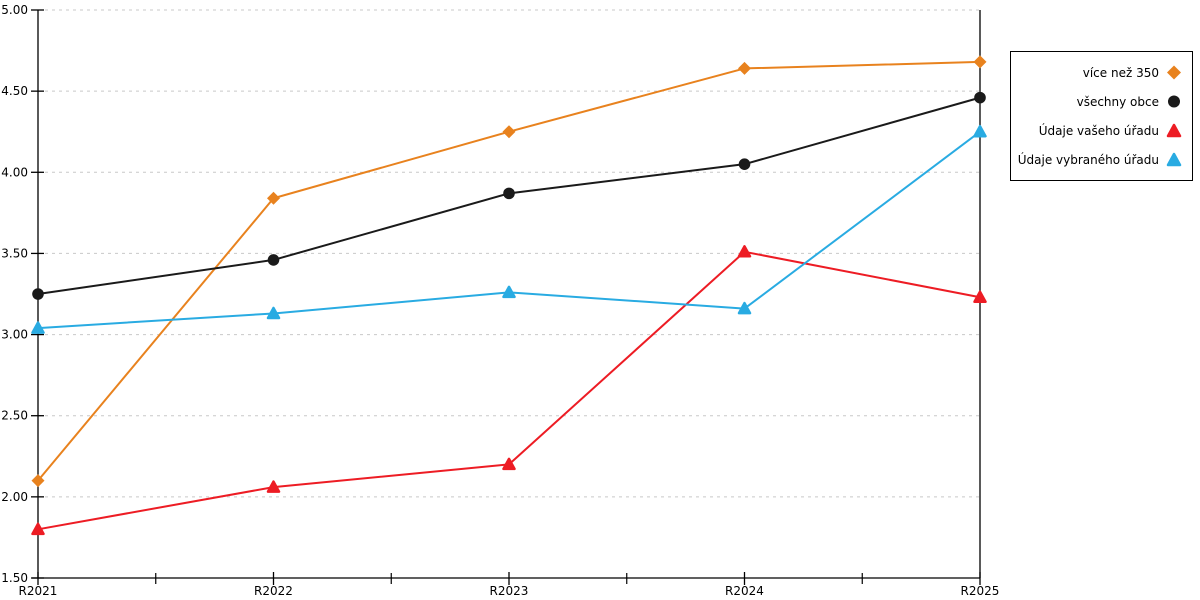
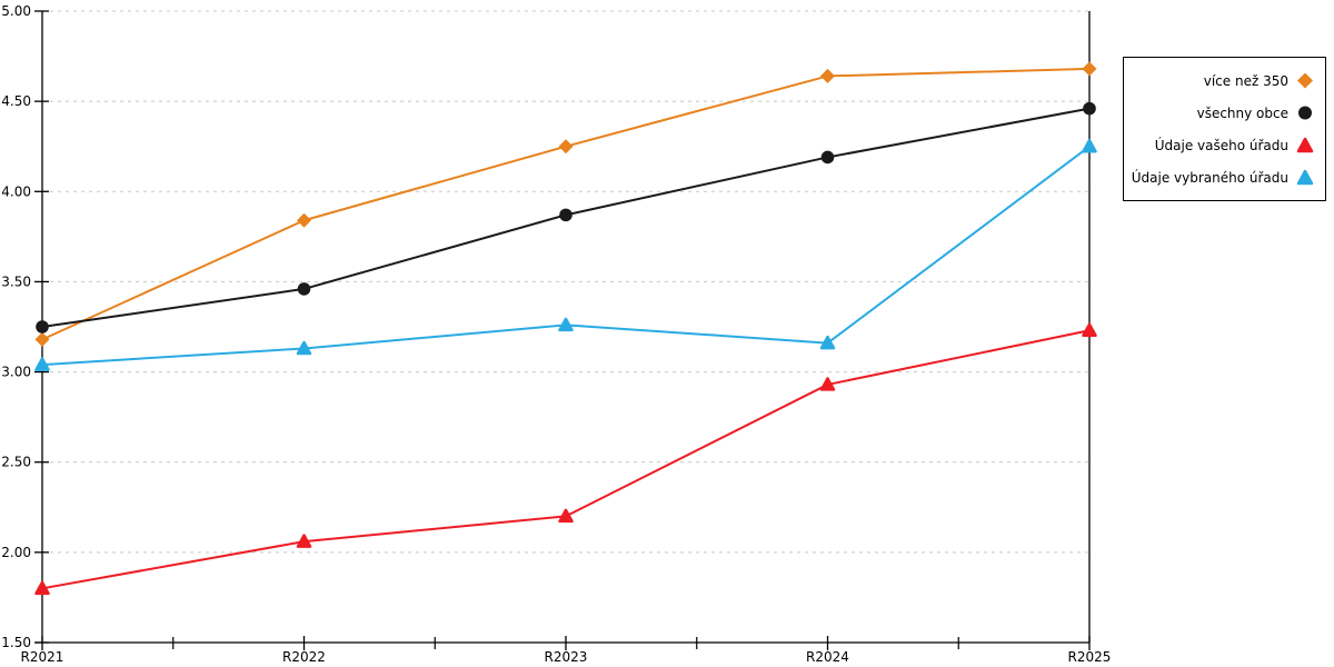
více než 350/R2021: 2.10 -> 3.18
všechny obce/R2024: 4.05 -> 4.19
Údaje vašeho úřadu/R2024: 3.51 -> 2.93
